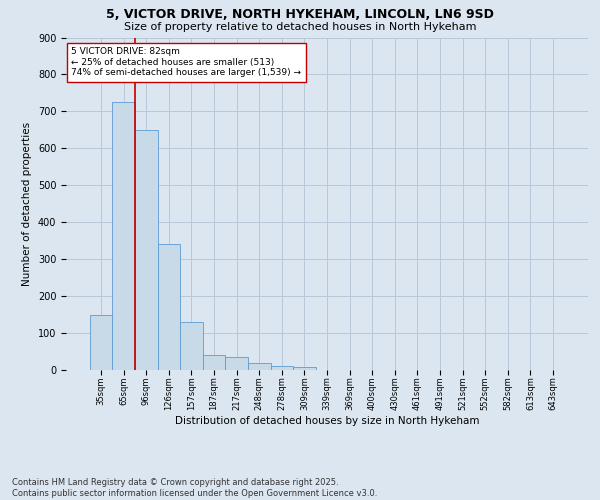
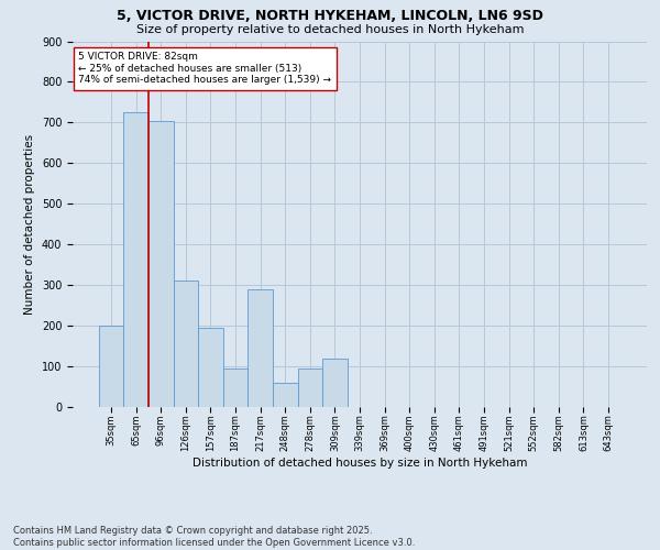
35sqm: 150 -> 200
96sqm: 650 -> 705
126sqm: 340 -> 310
157sqm: 130 -> 195
187sqm: 40 -> 95
217sqm: 35 -> 290
248sqm: 20 -> 60
278sqm: 10 -> 95
309sqm: 8 -> 120
